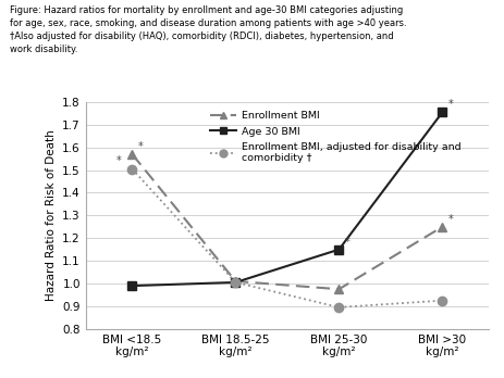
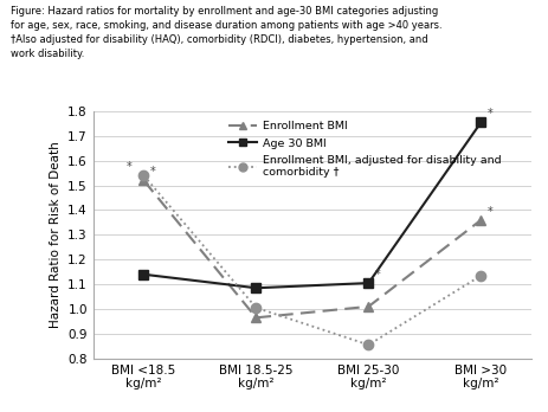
Enrollment BMI/BMI <18.5 kg/m²: 1.570 -> 1.520
Age 30 BMI/BMI <18.5 kg/m²: 0.990 -> 1.140
Enrollment BMI, adjusted for disability and comorbidity †/BMI <18.5 kg/m²: 1.505 -> 1.540
Enrollment BMI/BMI 18.5-25 kg/m²: 1.010 -> 0.965
Age 30 BMI/BMI 18.5-25 kg/m²: 1.005 -> 1.085
Enrollment BMI/BMI 25-30 kg/m²: 0.975 -> 1.010
Age 30 BMI/BMI 25-30 kg/m²: 1.150 -> 1.105
Enrollment BMI, adjusted for disability and comorbidity †/BMI 25-30 kg/m²: 0.895 -> 0.855
Enrollment BMI/BMI >30 kg/m²: 1.250 -> 1.360
Enrollment BMI, adjusted for disability and comorbidity †/BMI >30 kg/m²: 0.925 -> 1.135
